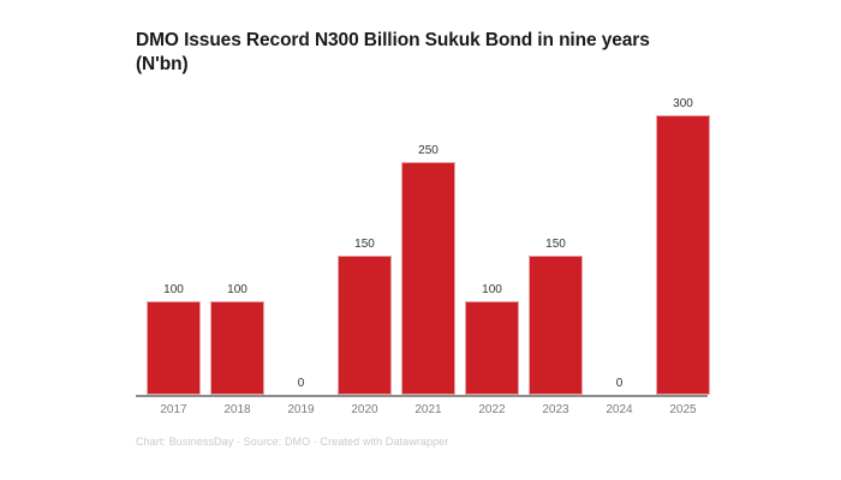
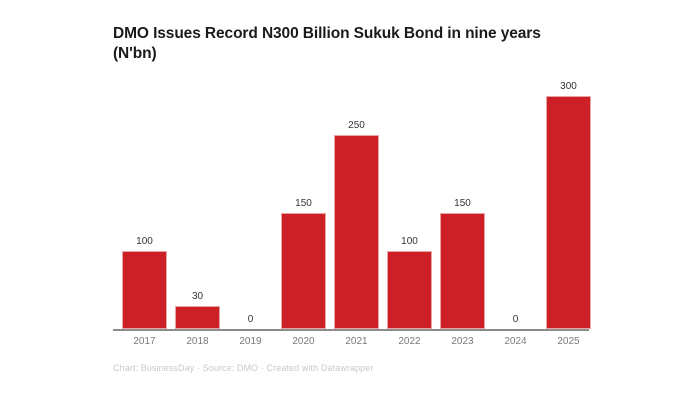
2018: 100 -> 30
